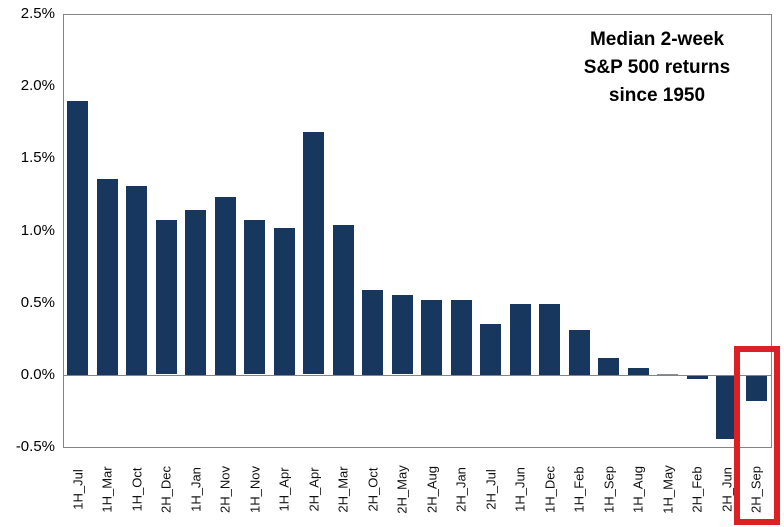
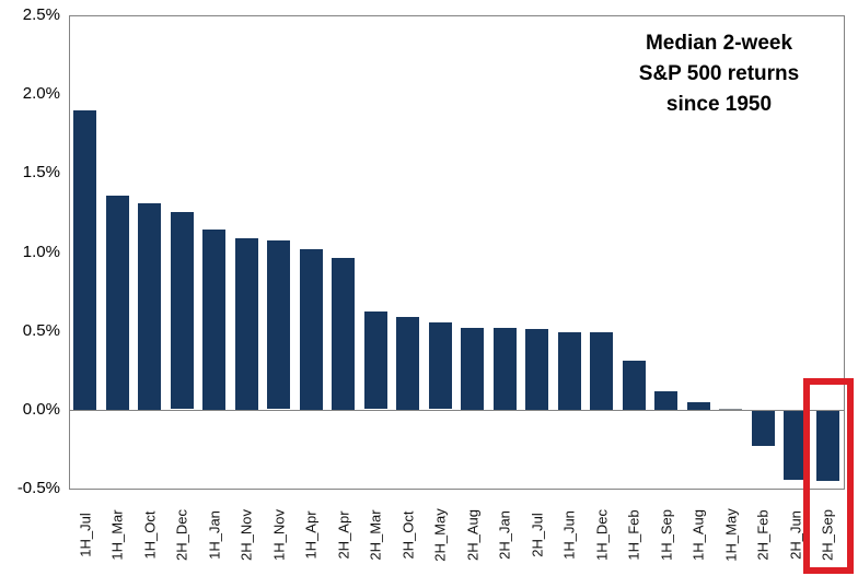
2H_Dec: 1.07% -> 1.25%
2H_Nov: 1.23% -> 1.09%
2H_Apr: 1.68% -> 0.96%
2H_Mar: 1.04% -> 0.62%
2H_Jul: 0.35% -> 0.51%
2H_Feb: -0.03% -> -0.23%
2H_Sep: -0.18% -> -0.45%
